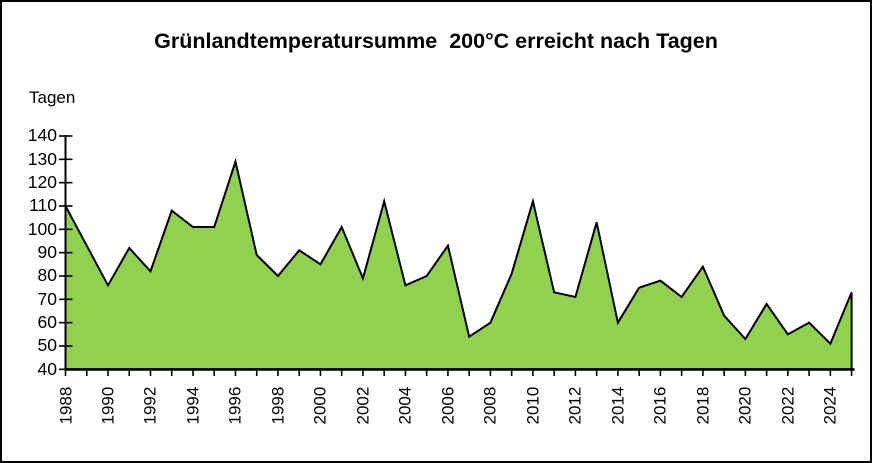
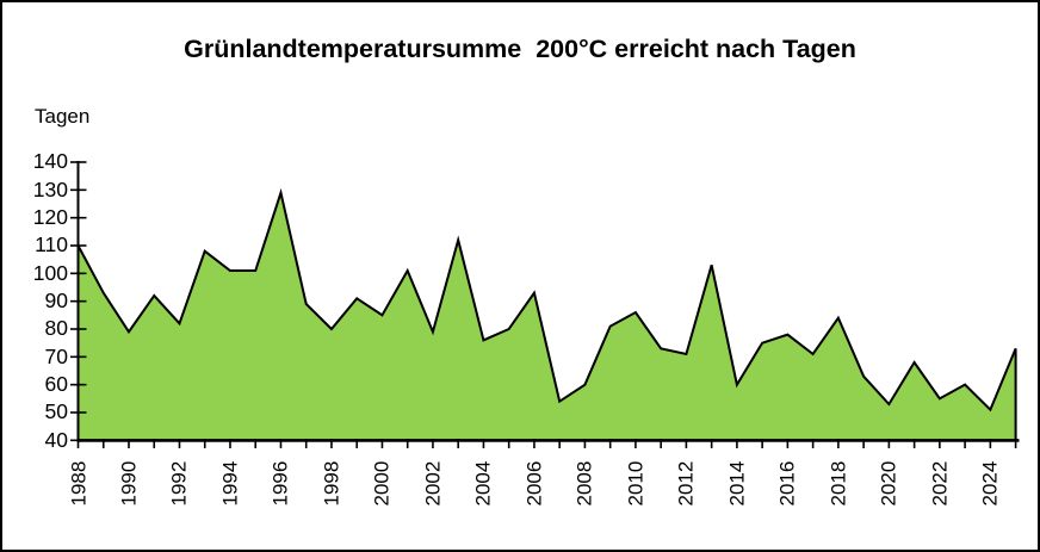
1990: 76 -> 79
2010: 112 -> 86
